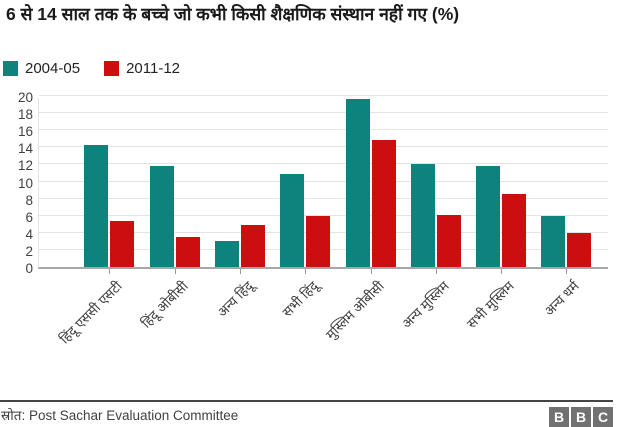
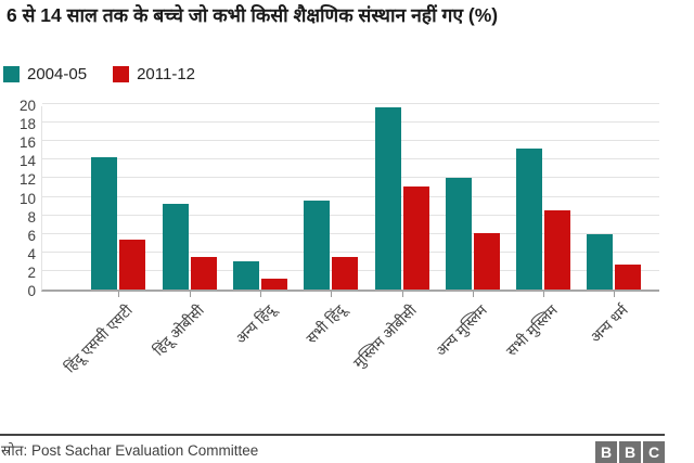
2004-05/हिंदू ओबीसी: 12 -> 9
2011-12/अन्य हिंदू: 5 -> 1
2004-05/सभी हिंदू: 11 -> 10
2011-12/सभी हिंदू: 6 -> 4
2011-12/मुस्लिम ओबीसी: 15 -> 11
2004-05/सभी मुस्लिम: 12 -> 15
2011-12/अन्य धर्म: 4 -> 3
